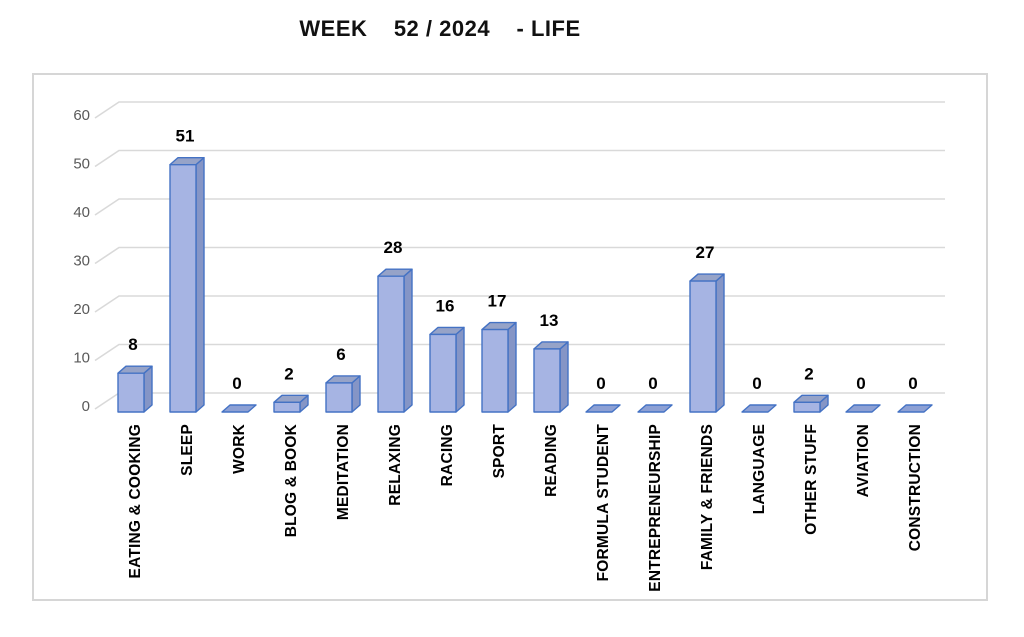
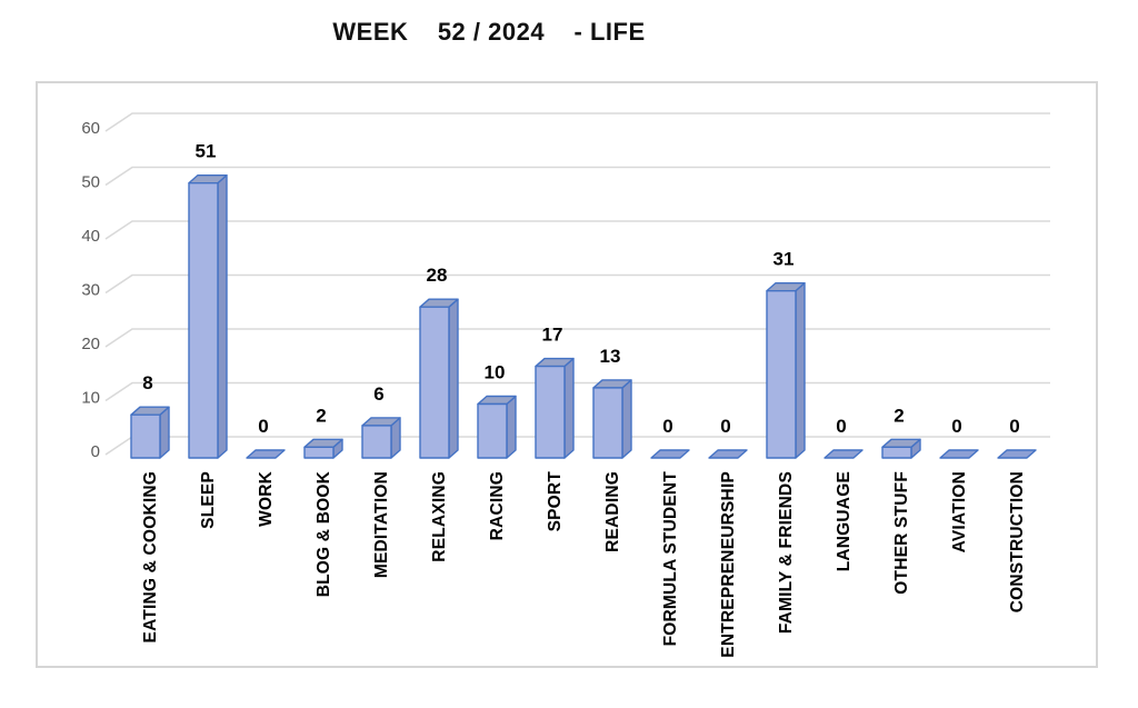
RACING: 16 -> 10
FAMILY & FRIENDS: 27 -> 31
